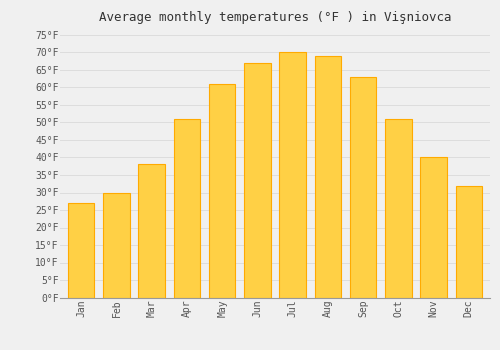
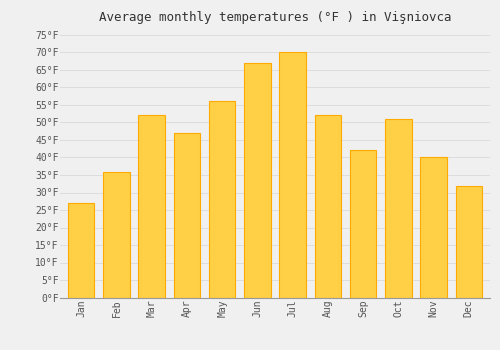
Feb: 30°F -> 36°F
Mar: 38°F -> 52°F
Apr: 51°F -> 47°F
May: 61°F -> 56°F
Aug: 69°F -> 52°F
Sep: 63°F -> 42°F
